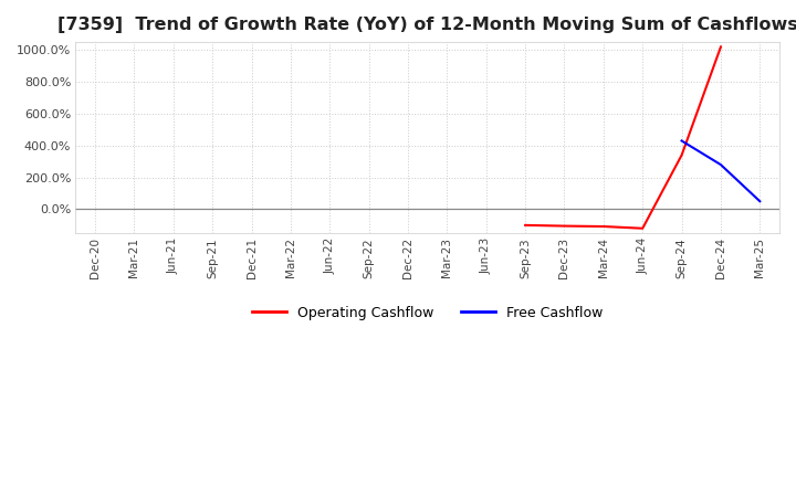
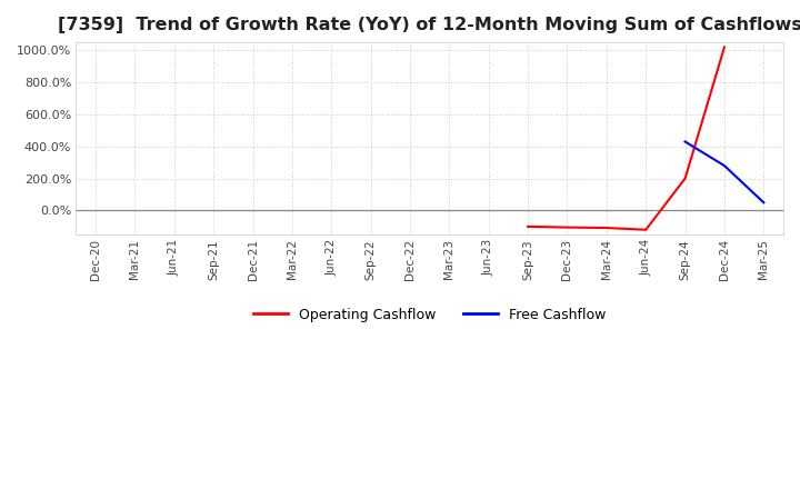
Operating Cashflow/Sep-24: 340% -> 200%
